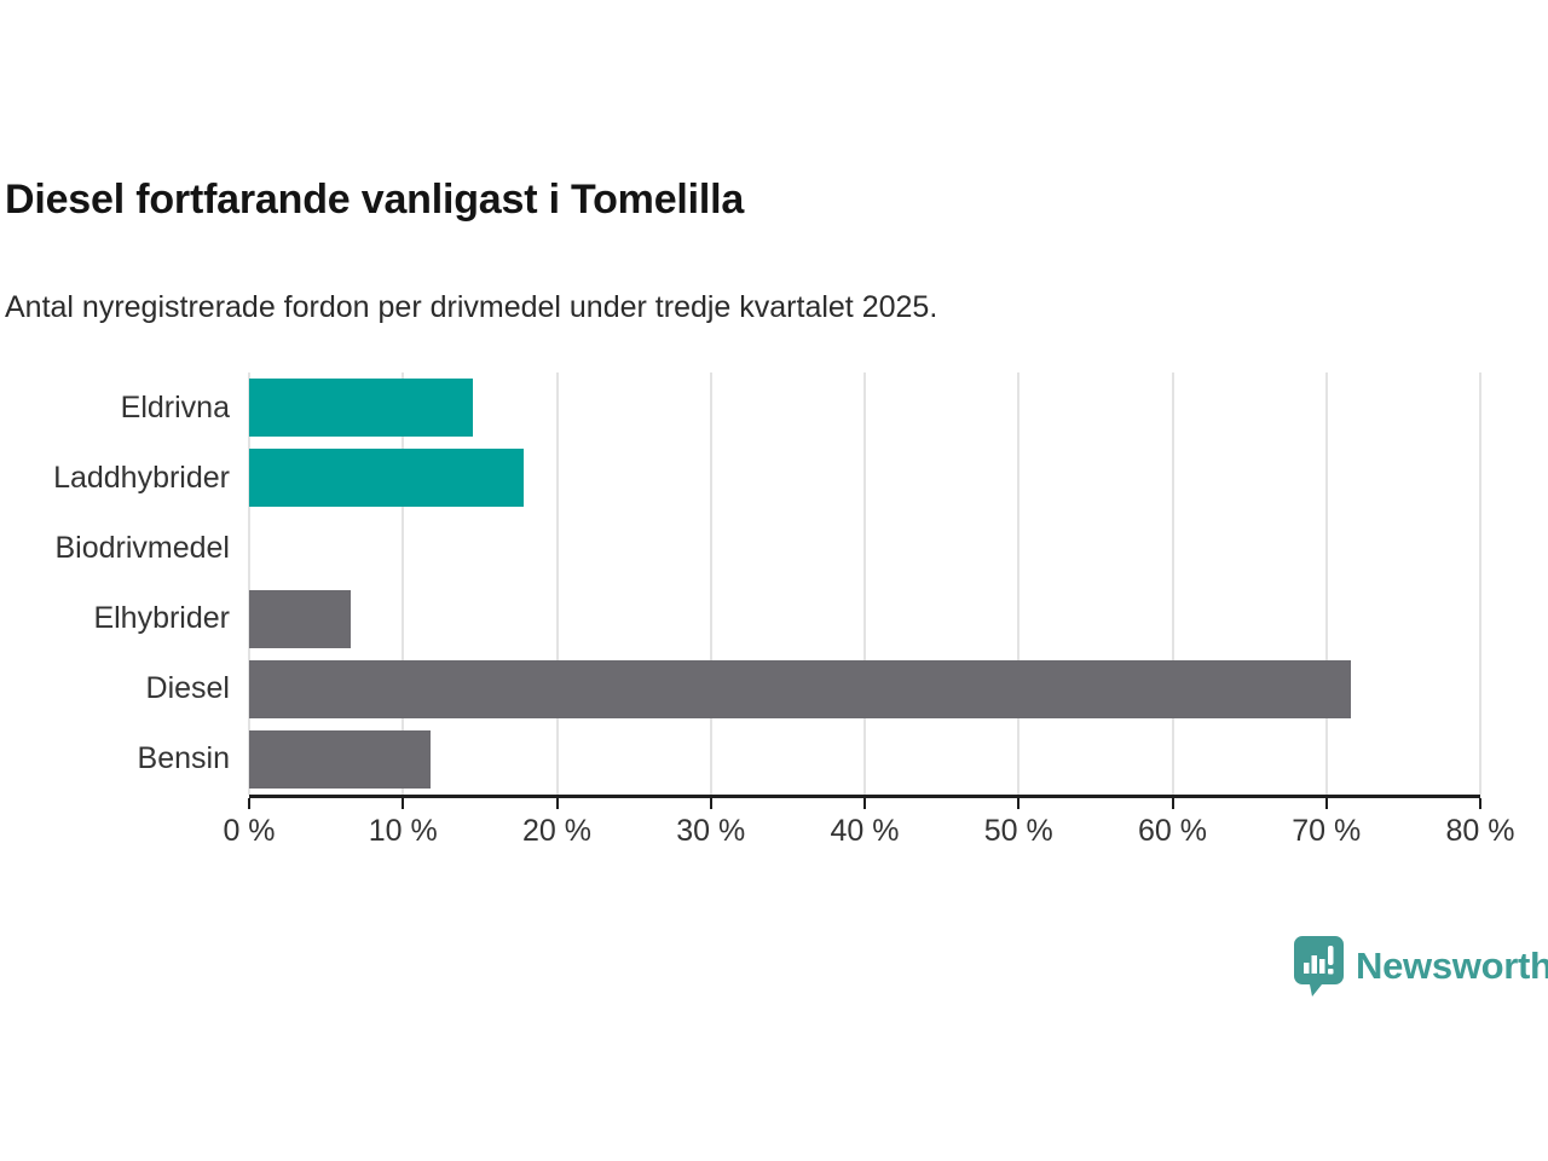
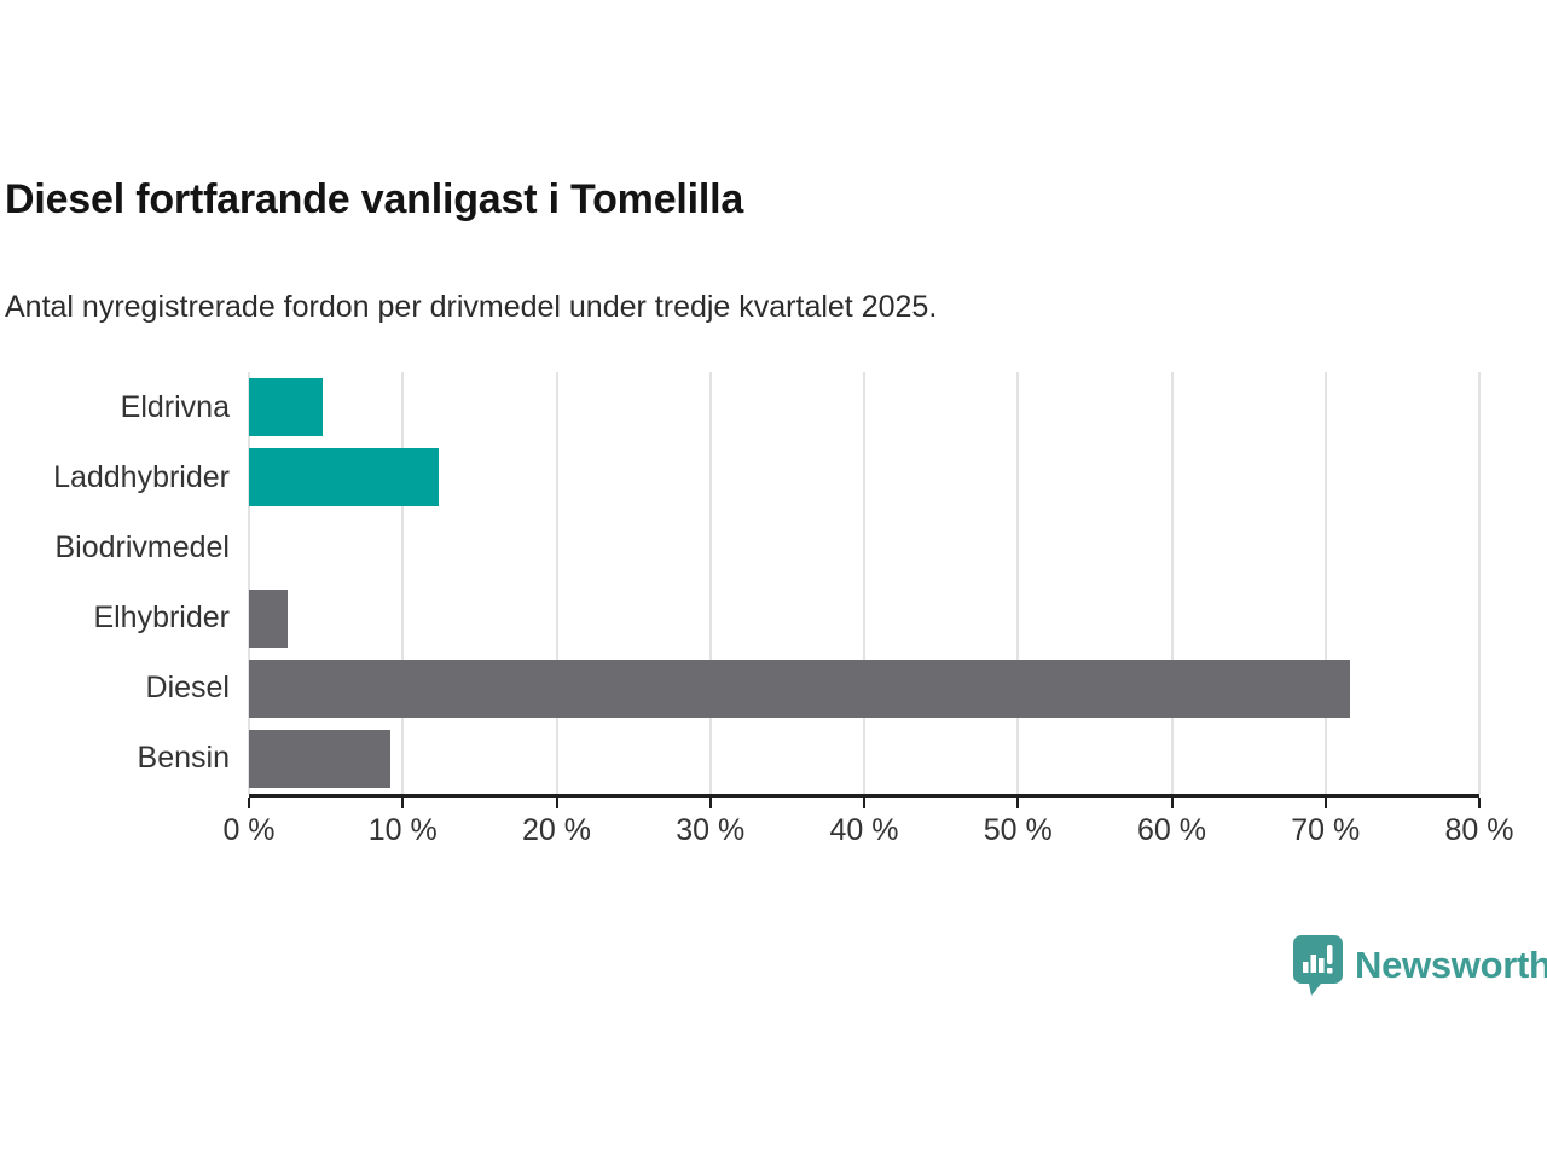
Eldrivna: 14.5% -> 4.8%
Laddhybrider: 17.8% -> 12.3%
Elhybrider: 6.6% -> 2.5%
Bensin: 11.8% -> 9.2%
